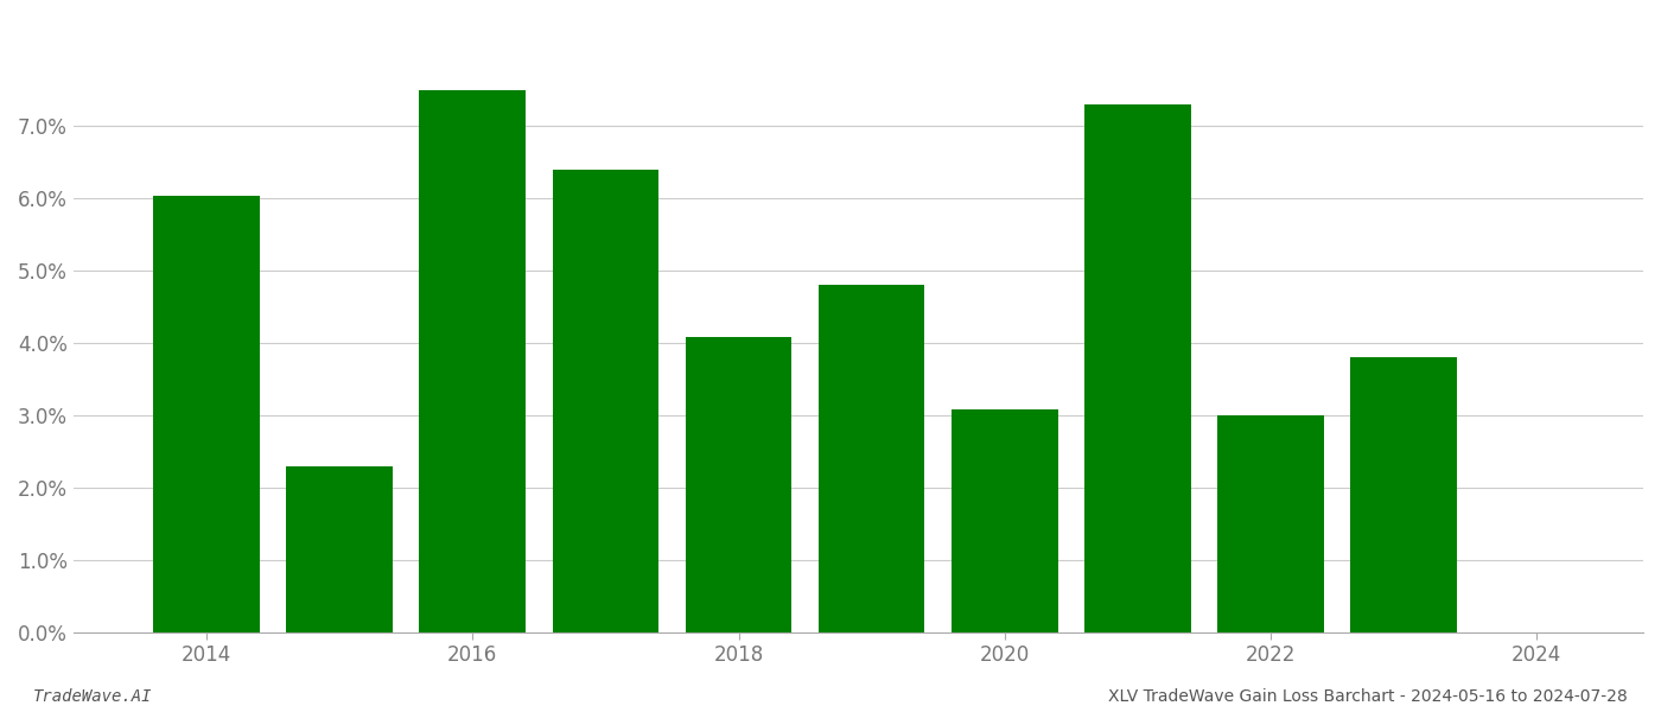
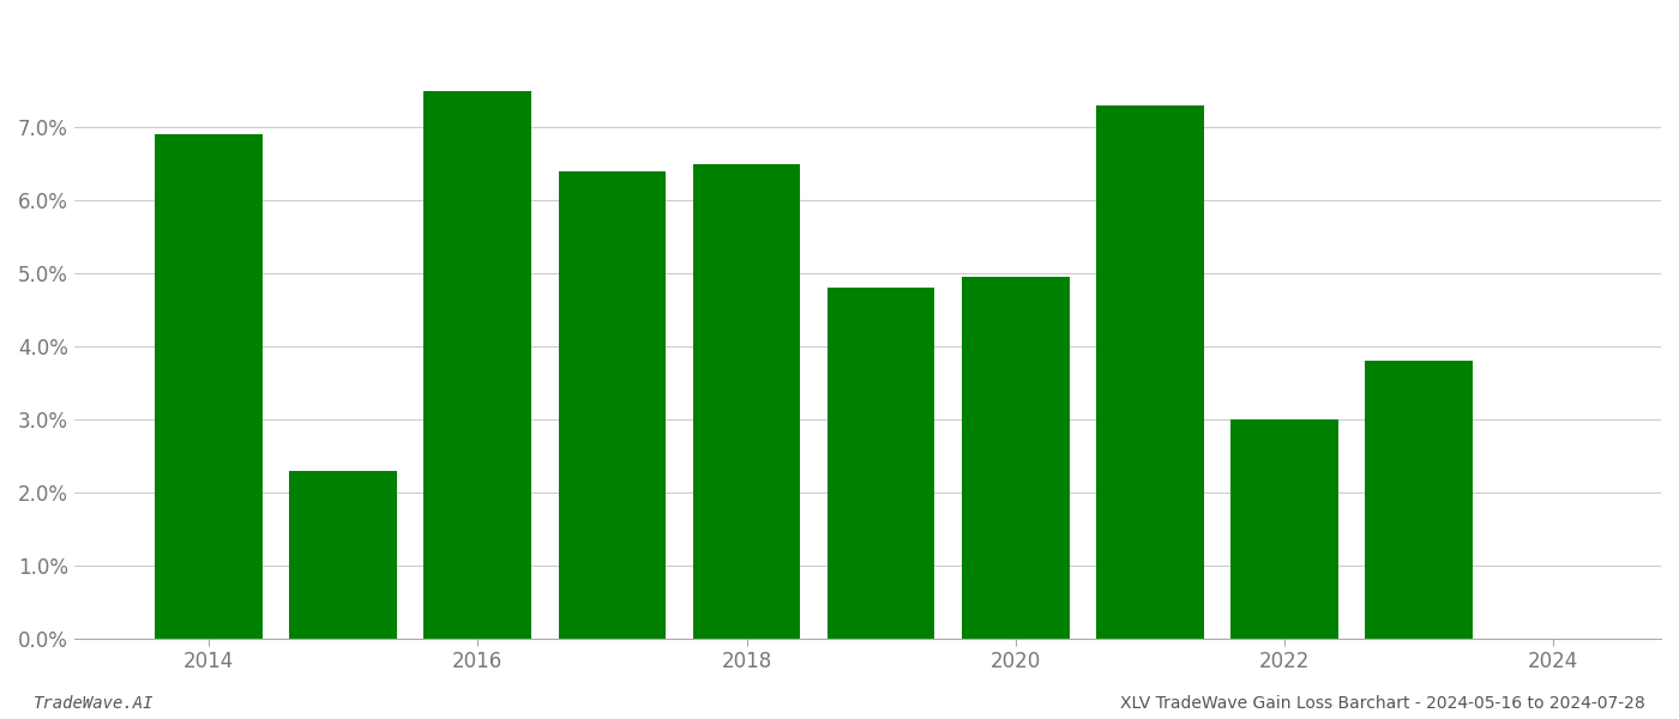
2014: 6.04% -> 6.90%
2018: 4.08% -> 6.50%
2020: 3.08% -> 4.95%
